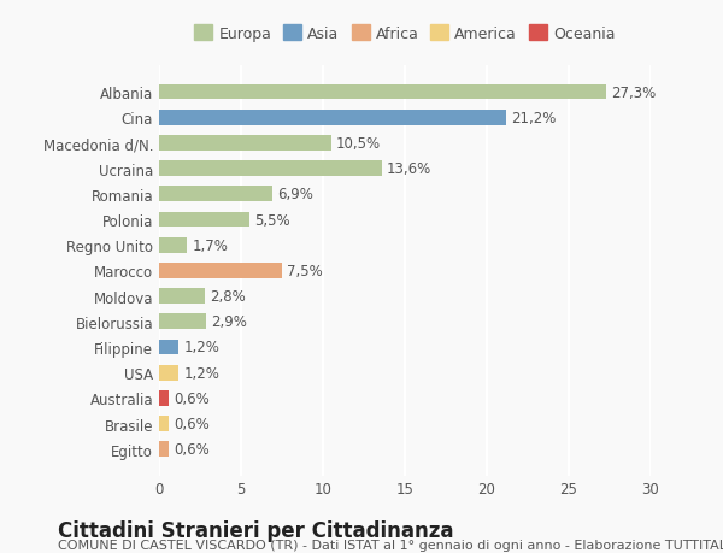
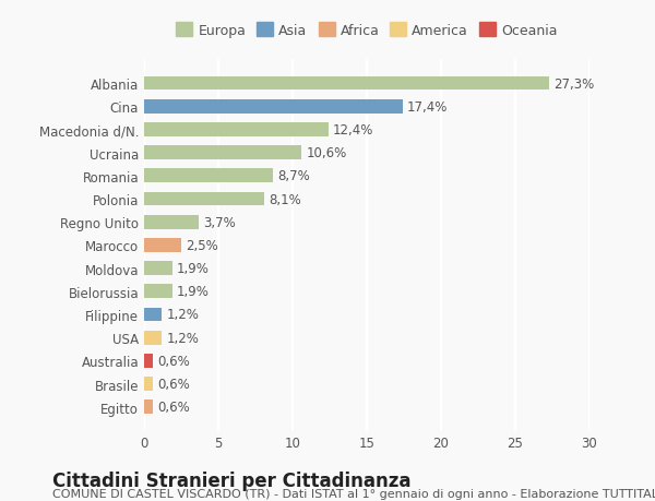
Cina: 21,2% -> 17,4%
Macedonia d/N.: 10,5% -> 12,4%
Ucraina: 13,6% -> 10,6%
Romania: 6,9% -> 8,7%
Polonia: 5,5% -> 8,1%
Regno Unito: 1,7% -> 3,7%
Marocco: 7,5% -> 2,5%
Moldova: 2,8% -> 1,9%
Bielorussia: 2,9% -> 1,9%
